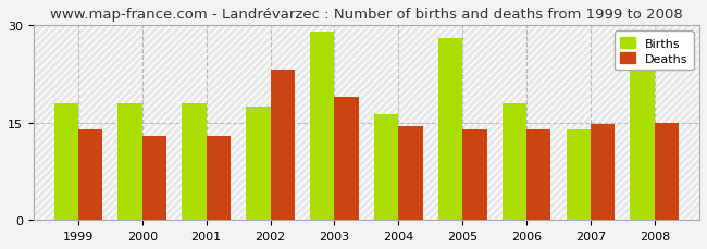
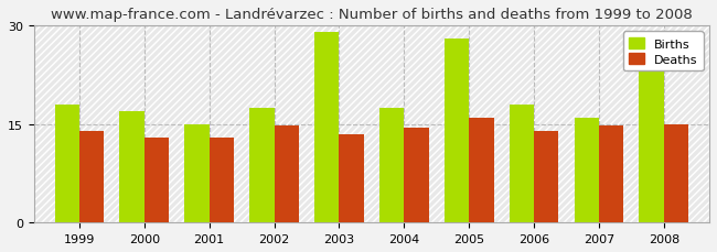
Births/2000: 18.0 -> 17.0
Births/2001: 18.0 -> 15.0
Deaths/2002: 23.2 -> 14.7
Deaths/2003: 19.0 -> 13.5
Births/2004: 16.2 -> 17.5
Deaths/2005: 14.0 -> 16.0
Births/2007: 14.0 -> 16.0
